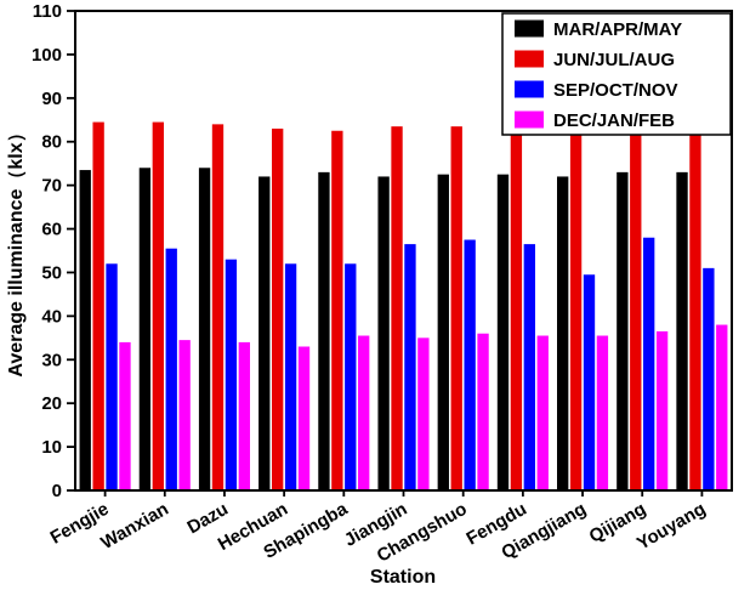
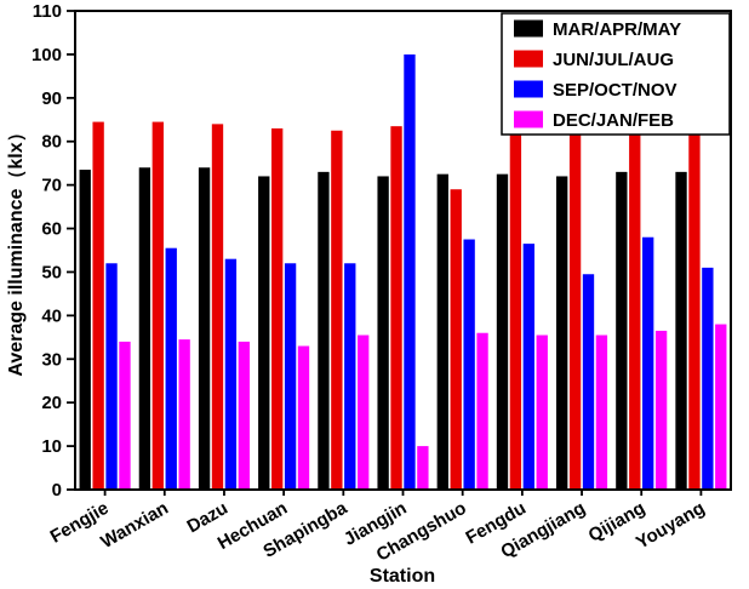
SEP/OCT/NOV/Jiangjin: 56 -> 100
DEC/JAN/FEB/Jiangjin: 35 -> 10
JUN/JUL/AUG/Changshuo: 84 -> 69
